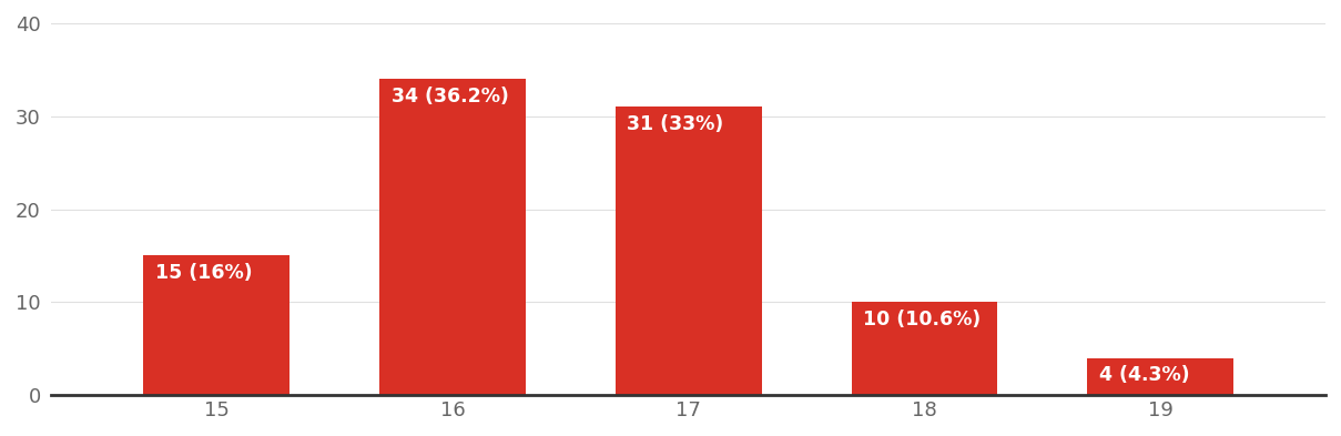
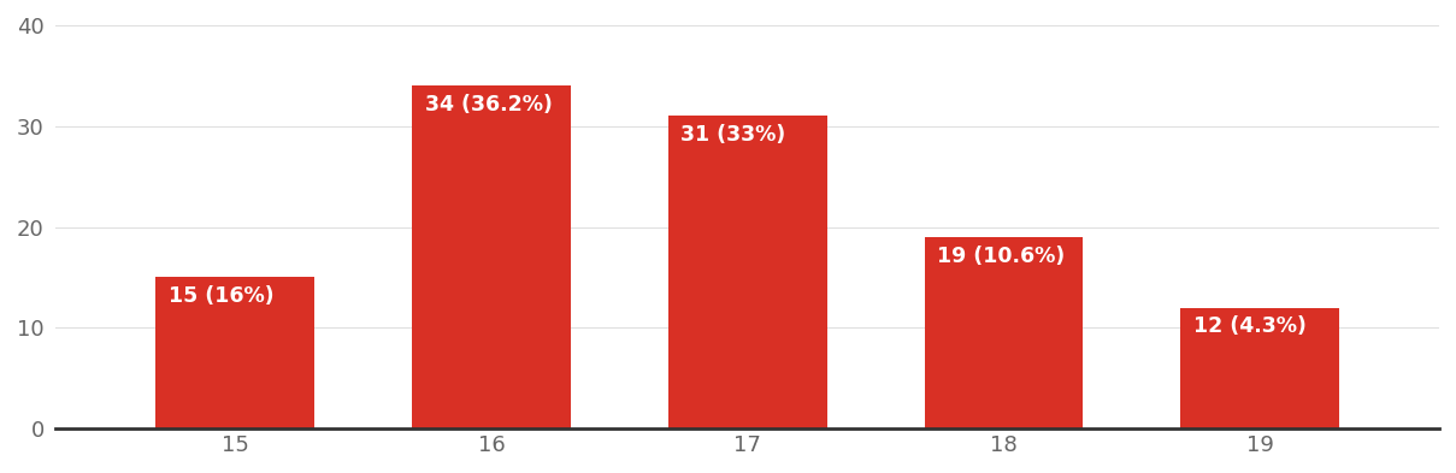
18: 10 -> 19
19: 4 -> 12
